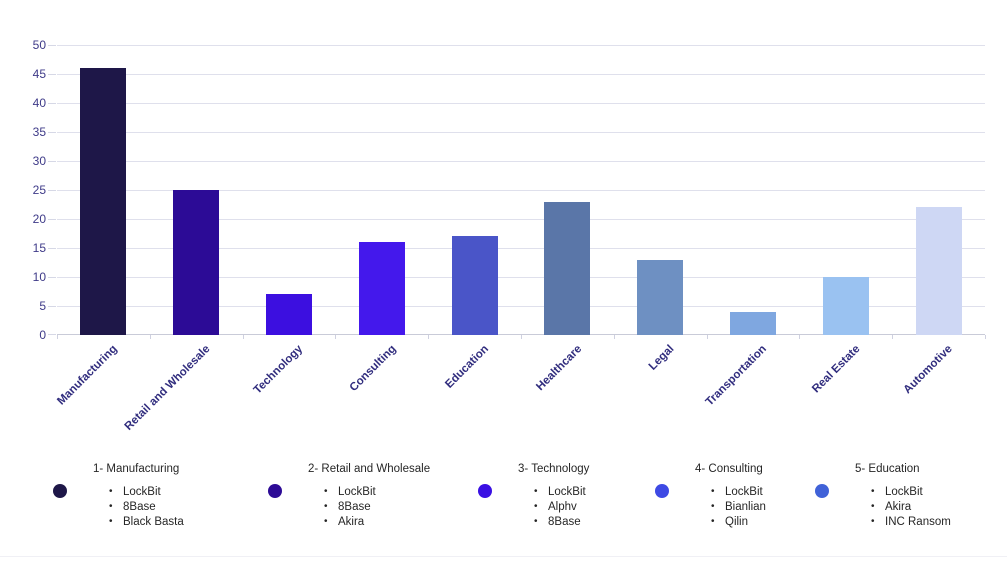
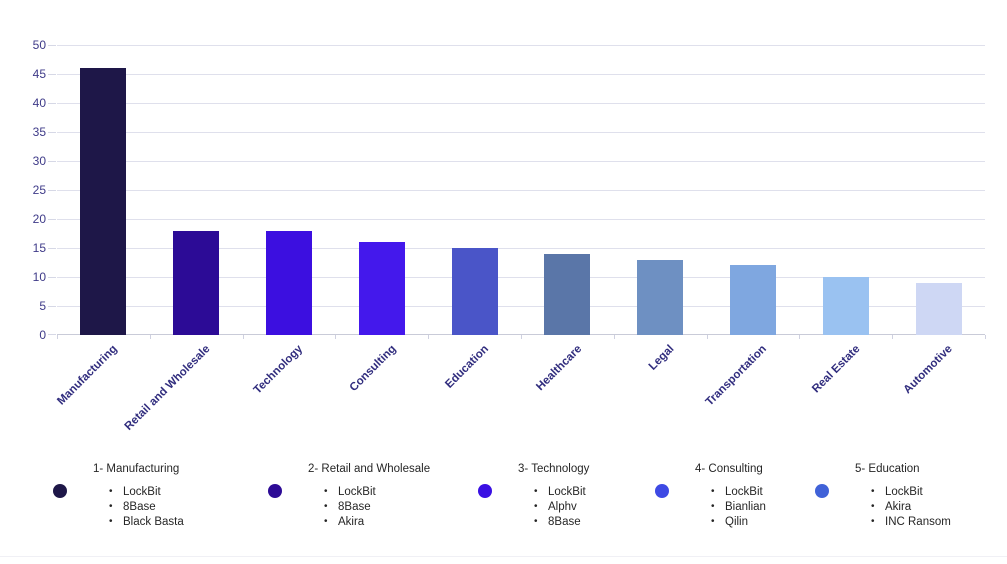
Retail and Wholesale: 25 -> 18
Technology: 7 -> 18
Education: 17 -> 15
Healthcare: 23 -> 14
Transportation: 4 -> 12
Automotive: 22 -> 9
